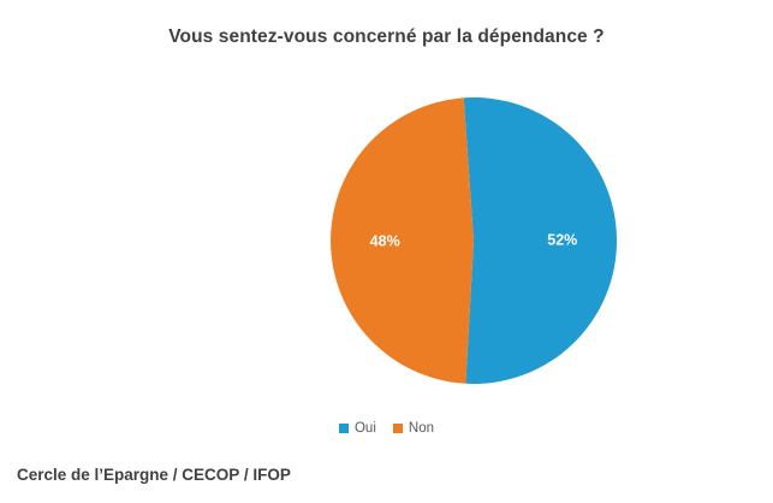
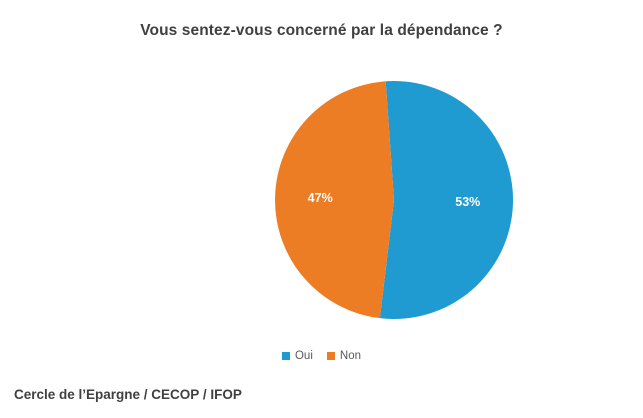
Oui: 52% -> 53%
Non: 48% -> 47%
